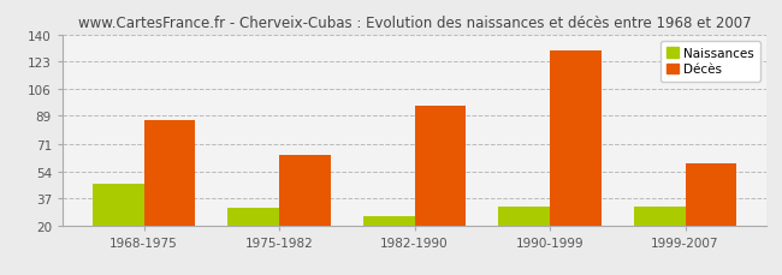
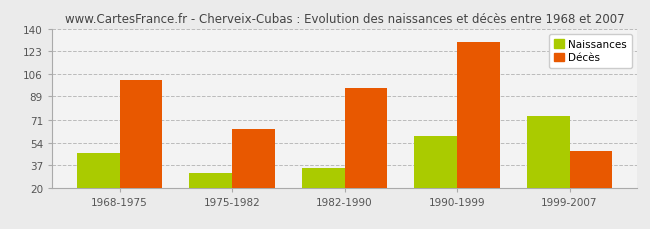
Décès/1968-1975: 86 -> 101
Naissances/1982-1990: 26 -> 35
Naissances/1990-1999: 32 -> 59
Naissances/1999-2007: 32 -> 74
Décès/1999-2007: 59 -> 48
